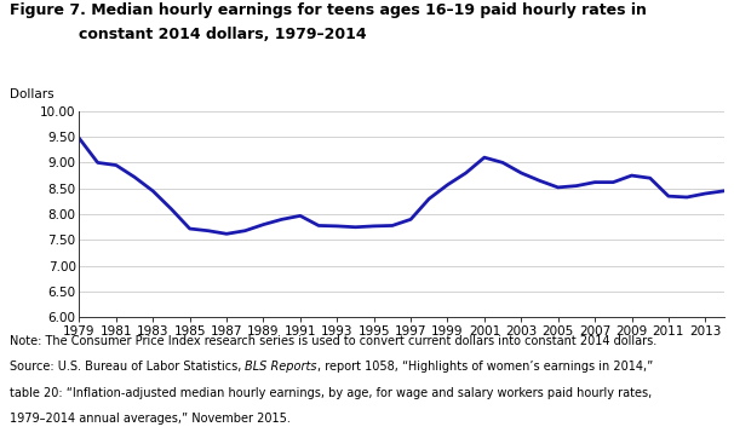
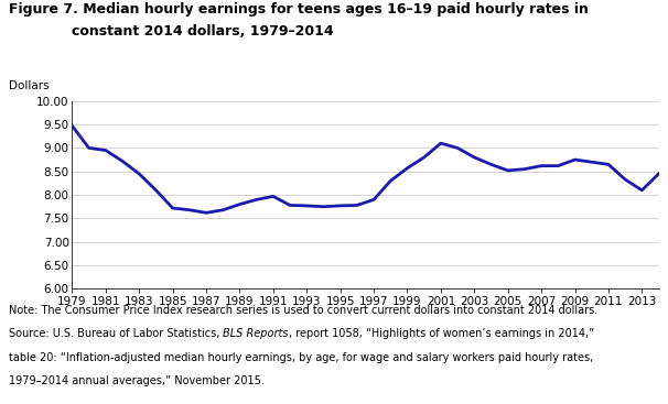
2011: 8.35 -> 8.65
2013: 8.40 -> 8.10
